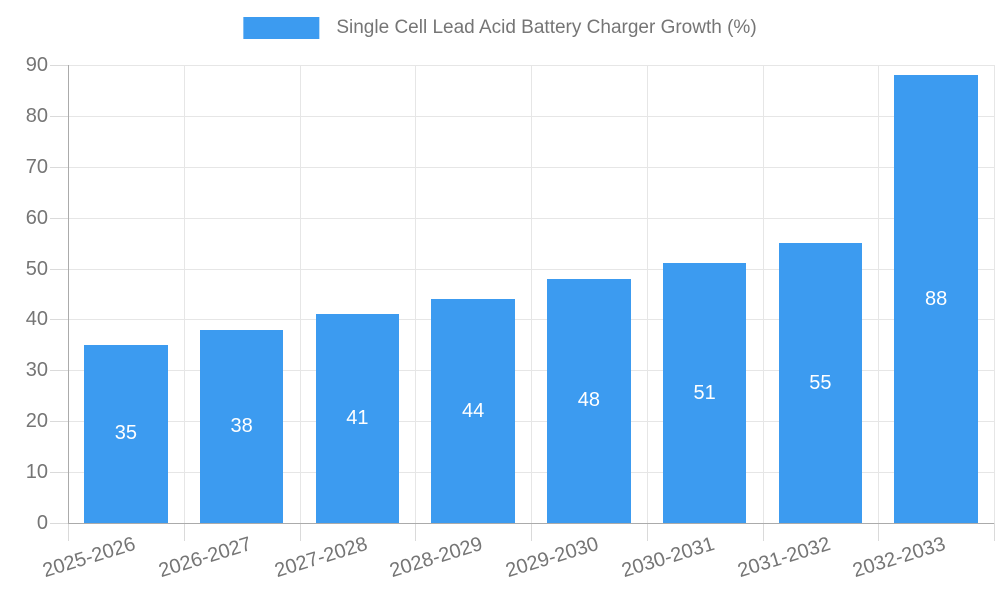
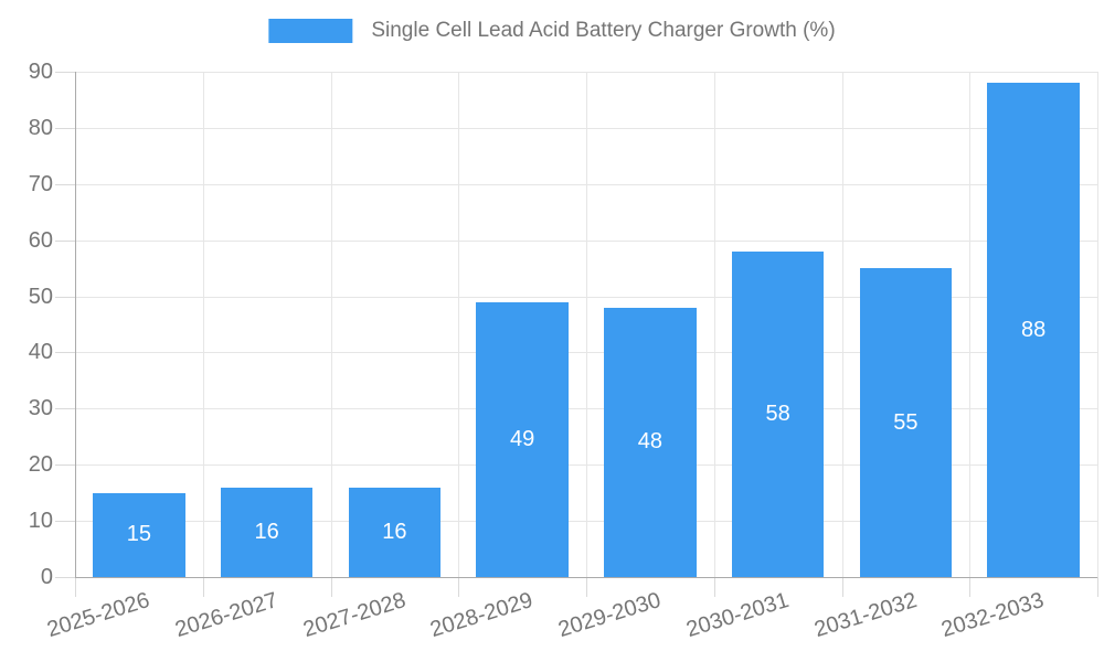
2025-2026: 35 -> 15
2026-2027: 38 -> 16
2027-2028: 41 -> 16
2028-2029: 44 -> 49
2030-2031: 51 -> 58
